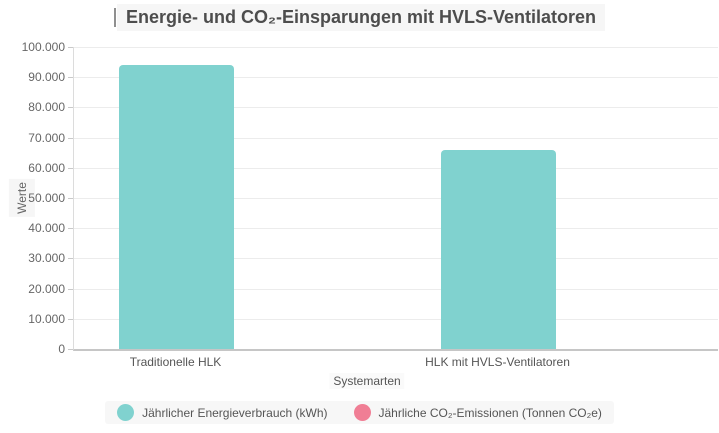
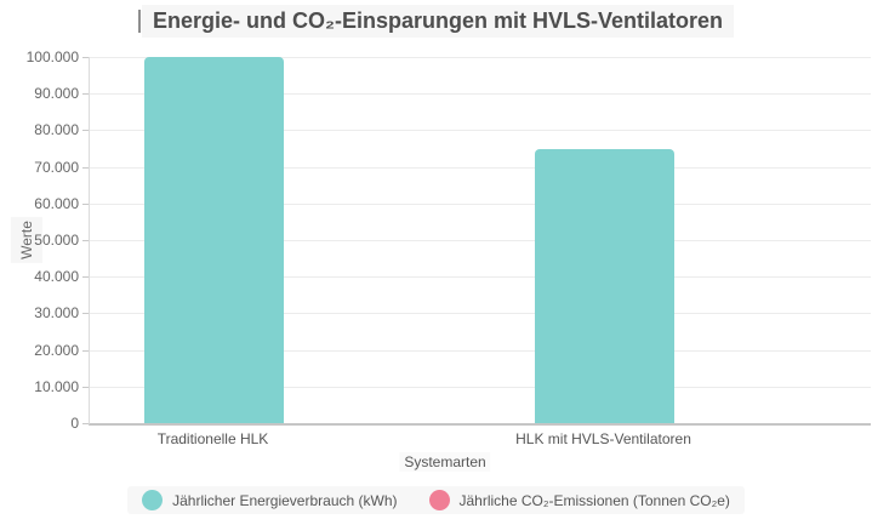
Jährlicher Energieverbrauch (kWh)/Traditionelle HLK: 94000 -> 100000
Jährlicher Energieverbrauch (kWh)/HLK mit HVLS-Ventilatoren: 66000 -> 75000
